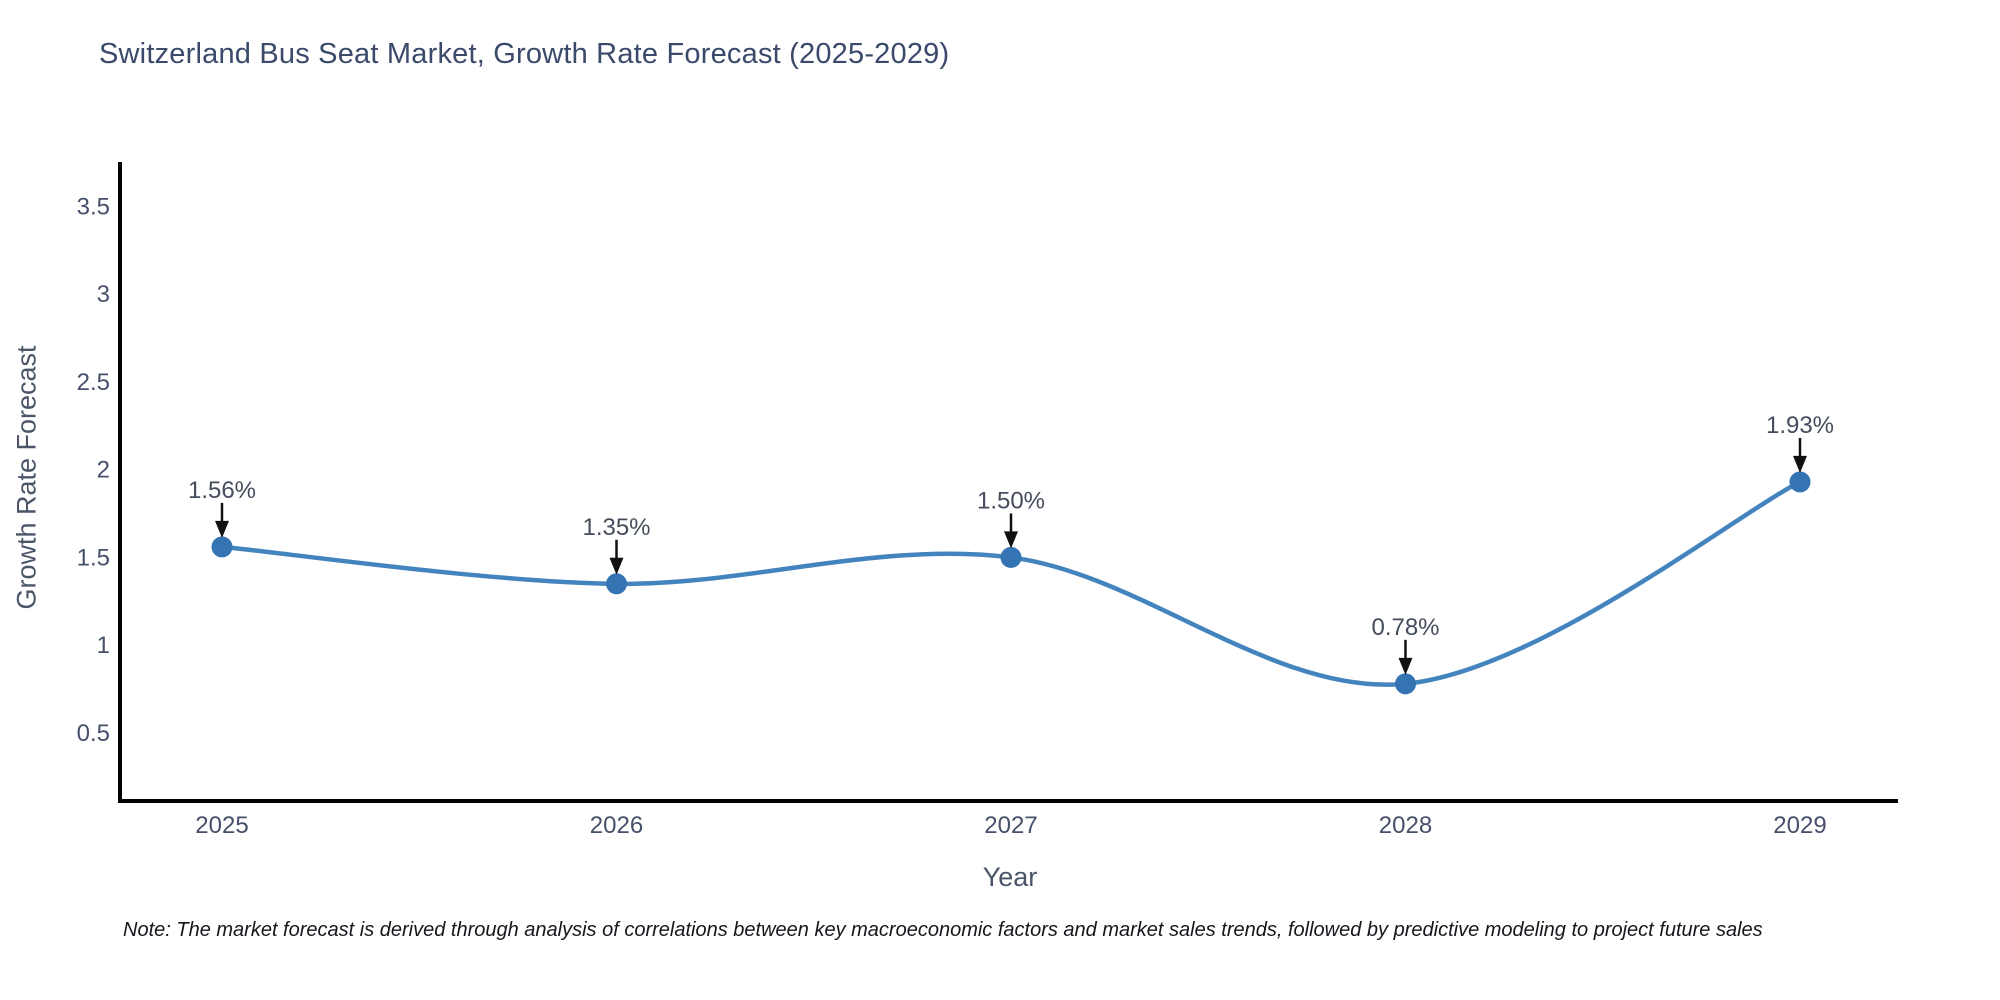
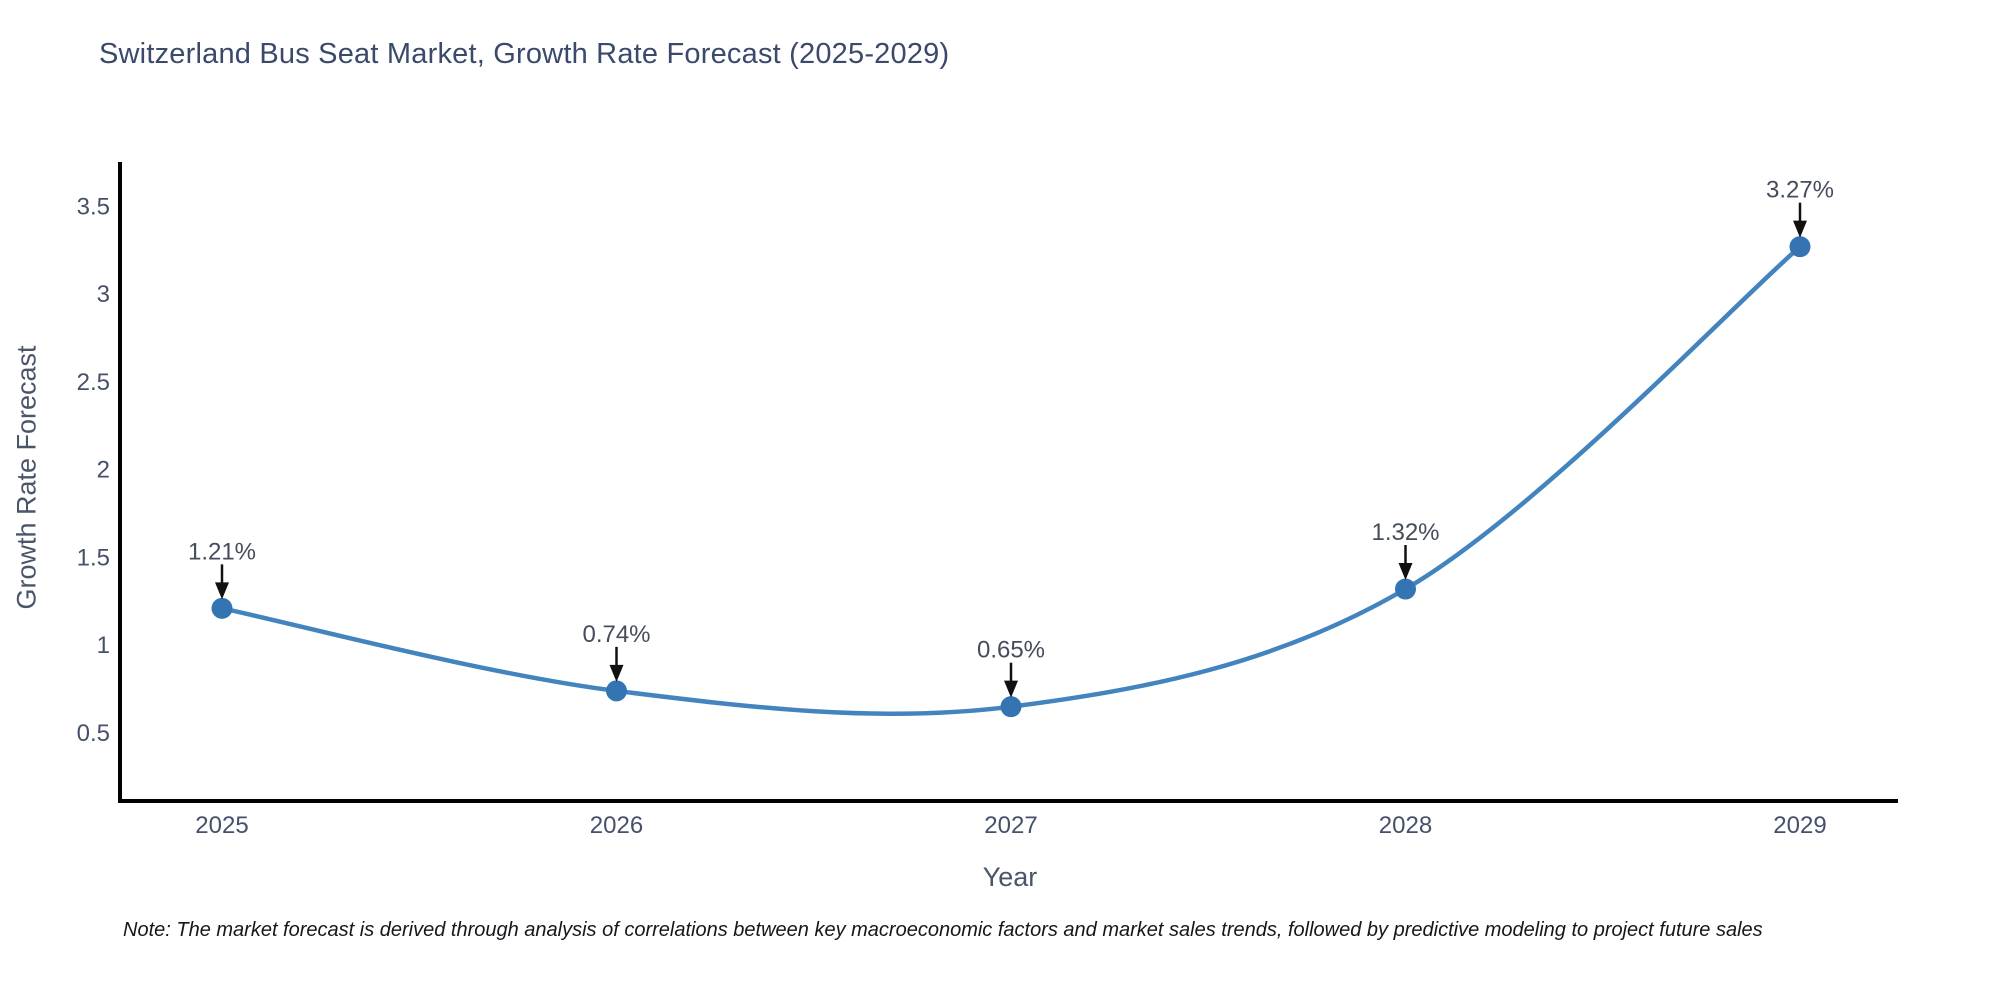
2025: 1.56% -> 1.21%
2026: 1.35% -> 0.74%
2027: 1.50% -> 0.65%
2028: 0.78% -> 1.32%
2029: 1.93% -> 3.27%
